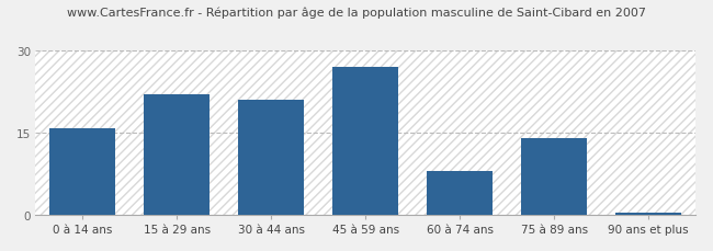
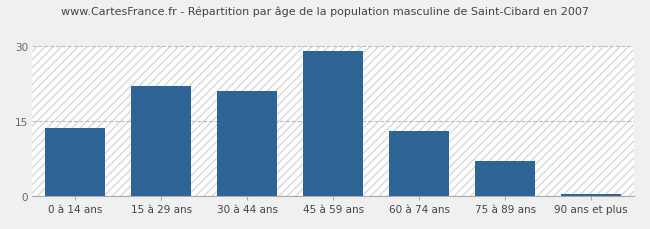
0 à 14 ans: 15.8 -> 13.5
45 à 59 ans: 27.0 -> 29.0
60 à 74 ans: 8.0 -> 13.0
75 à 89 ans: 14.0 -> 7.0
